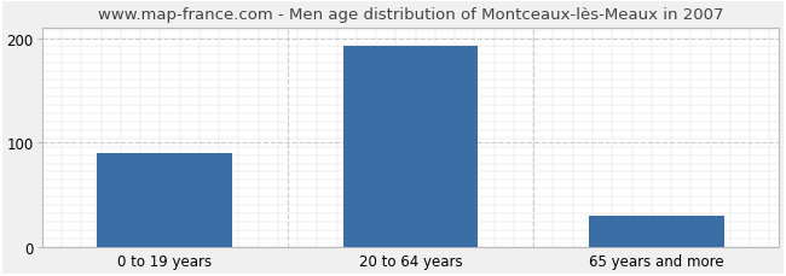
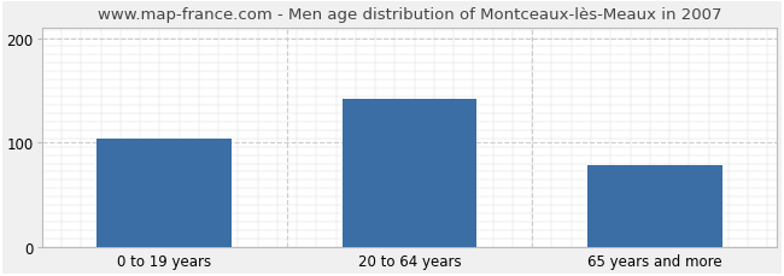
0 to 19 years: 90 -> 104
20 to 64 years: 193 -> 142
65 years and more: 30 -> 78
